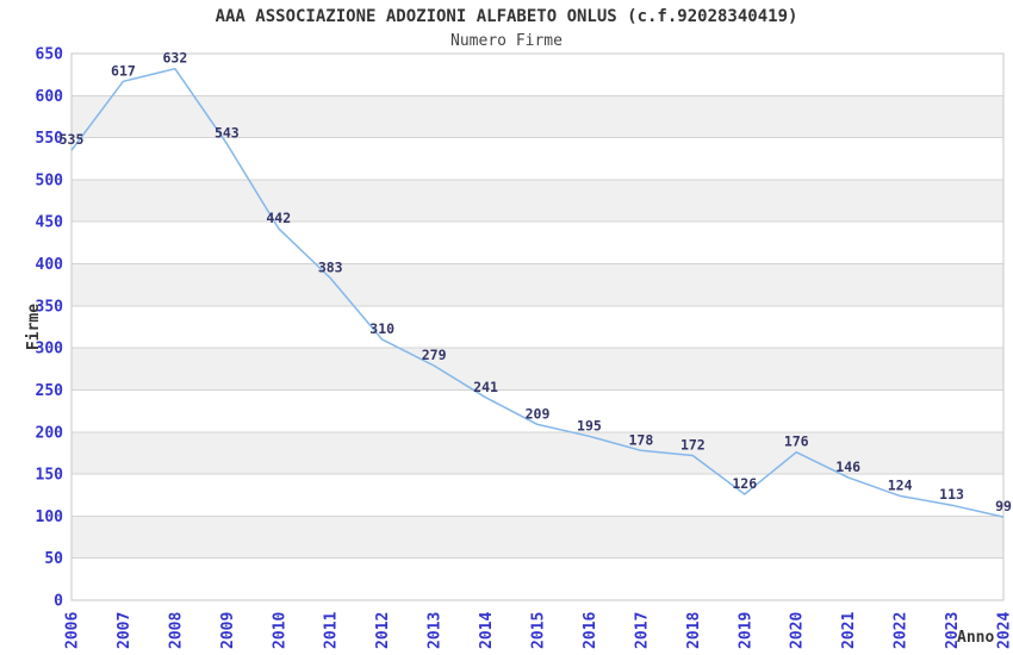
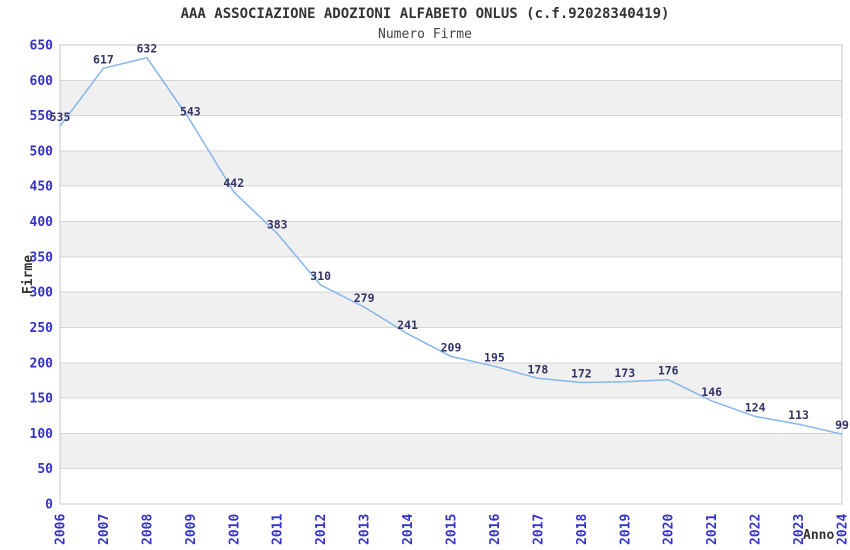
2019: 126 -> 173
